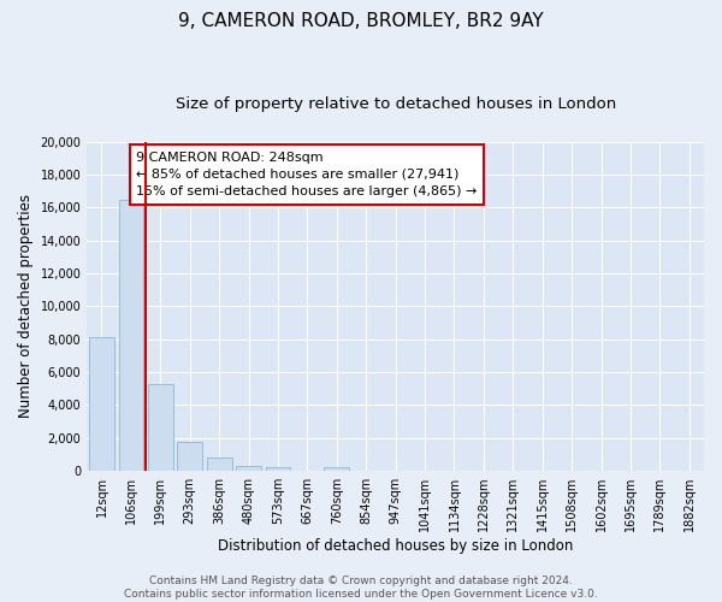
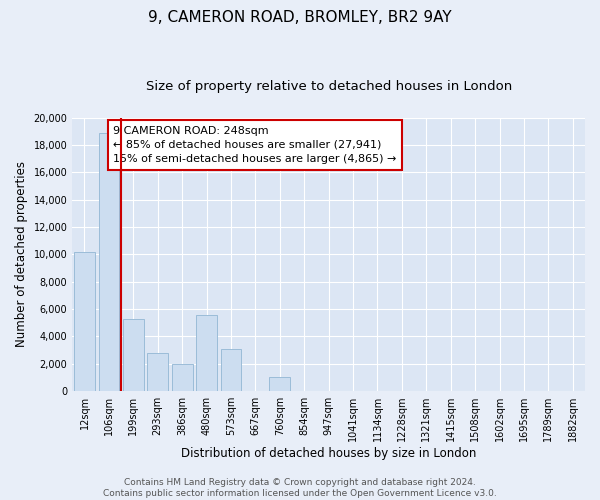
12sqm: 8,100 -> 10,200
106sqm: 16,500 -> 18,900
293sqm: 1,800 -> 2,800
386sqm: 800 -> 2,000
480sqm: 300 -> 5,600
573sqm: 200 -> 3,100
760sqm: 200 -> 1,000
